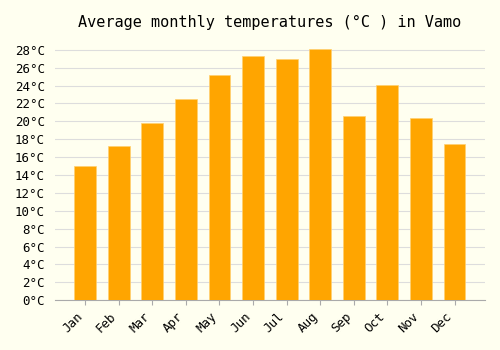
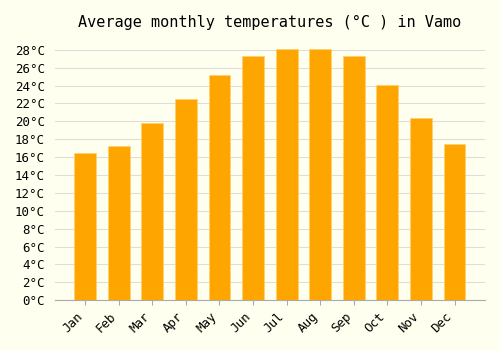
Jan: 15.0°C -> 16.5°C
Jul: 27.0°C -> 28.1°C
Sep: 20.6°C -> 27.3°C
